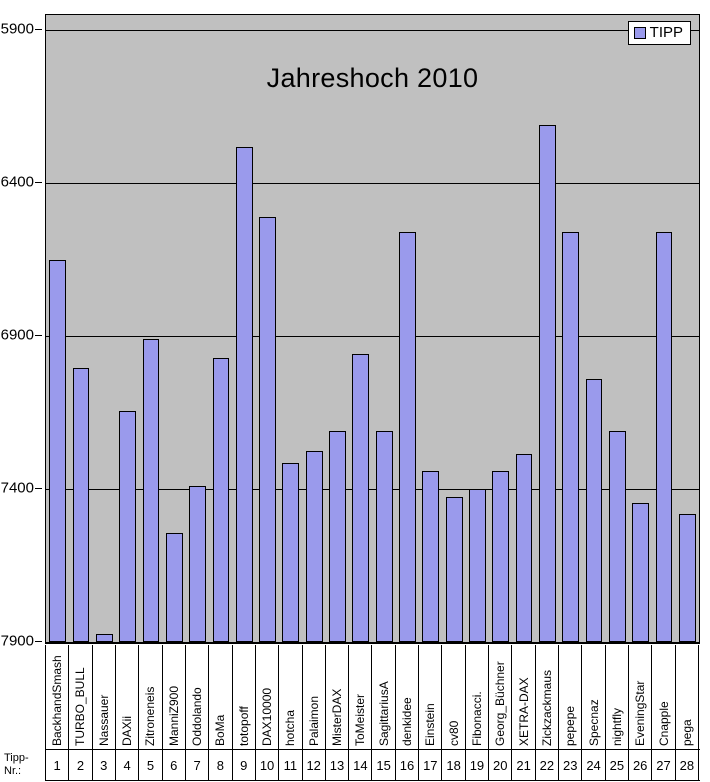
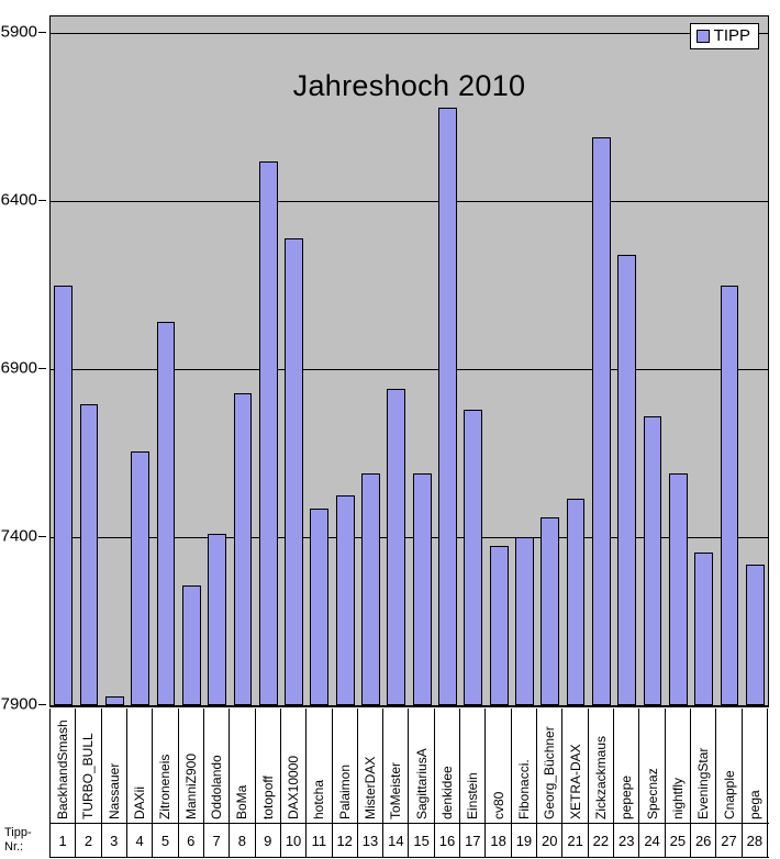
Zitroneneis: 6890 -> 7040
denkidee: 7240 -> 7680
Einstein: 6460 -> 6780
Cnapple: 7240 -> 7150
